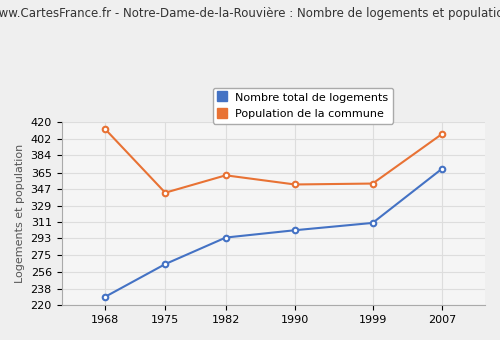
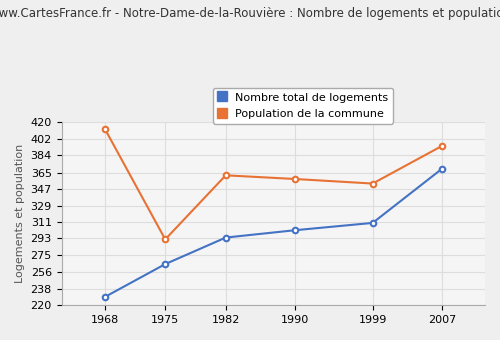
Population de la commune/1975: 343 -> 292
Population de la commune/1990: 352 -> 358
Population de la commune/2007: 407 -> 394
